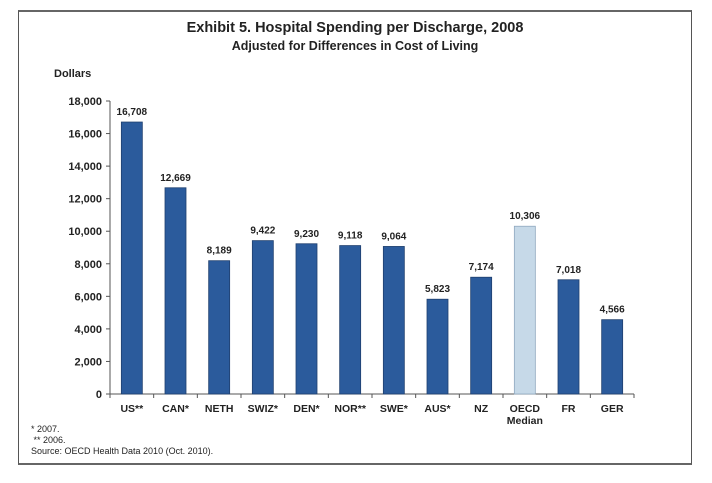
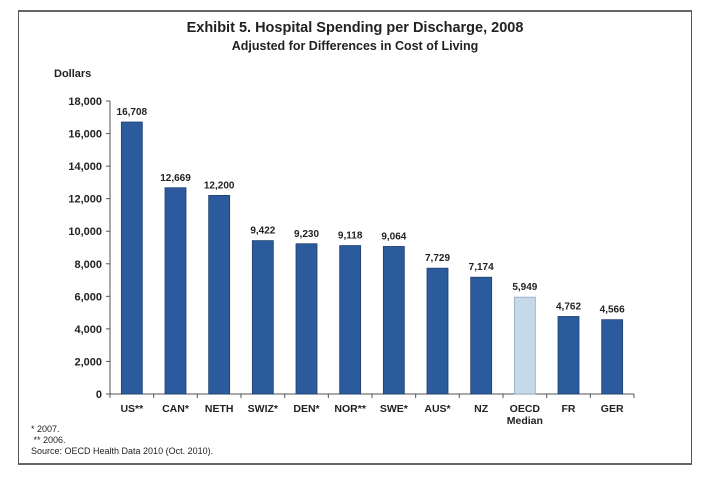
NETH: 8,189 -> 12,200
AUS*: 5,823 -> 7,729
OECD Median: 10,306 -> 5,949
FR: 7,018 -> 4,762
